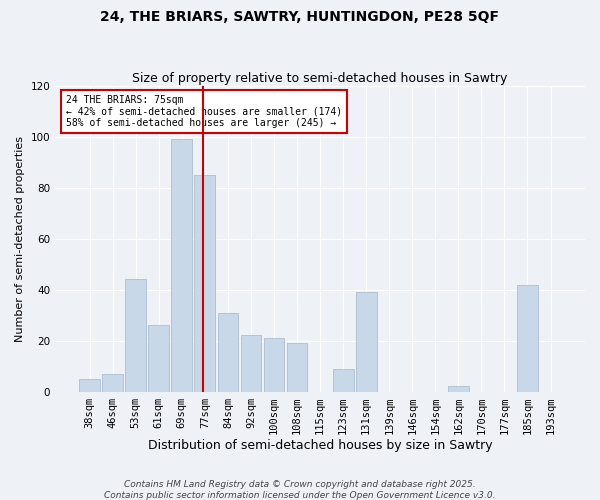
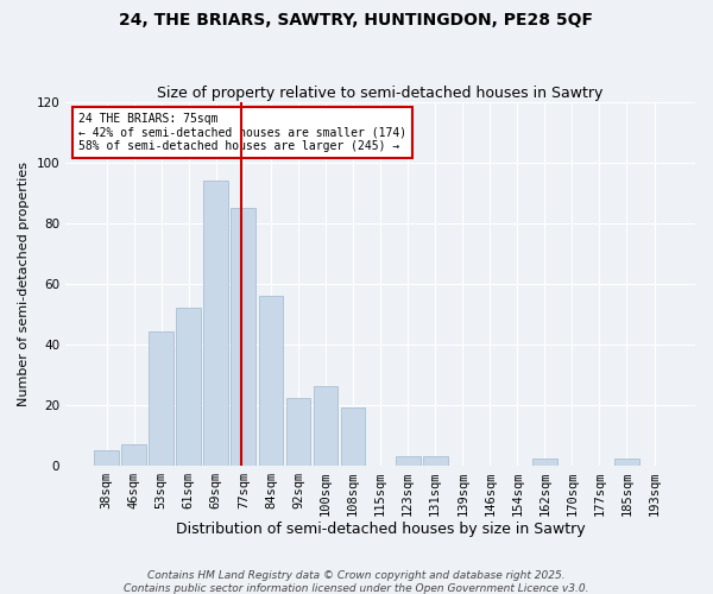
61sqm: 26 -> 52
69sqm: 99 -> 94
84sqm: 31 -> 56
100sqm: 21 -> 26
123sqm: 9 -> 3
131sqm: 39 -> 3
185sqm: 42 -> 2
